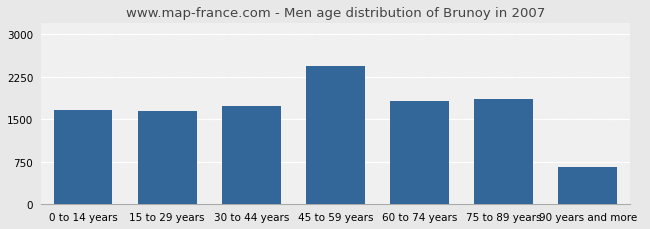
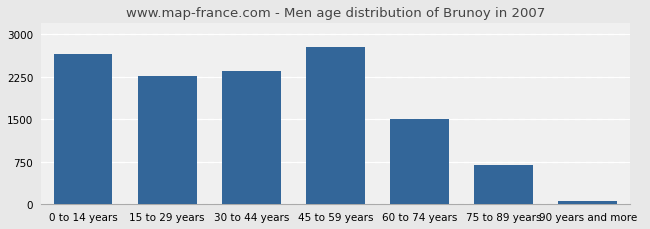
0 to 14 years: 1660 -> 2660
15 to 29 years: 1640 -> 2270
30 to 44 years: 1740 -> 2360
45 to 59 years: 2440 -> 2770
60 to 74 years: 1820 -> 1500
75 to 89 years: 1860 -> 690
90 years and more: 660 -> 60
